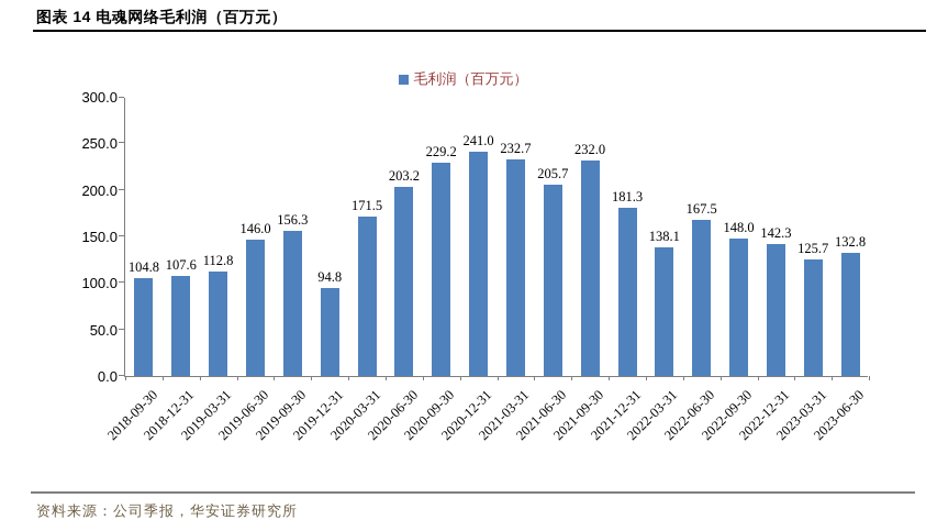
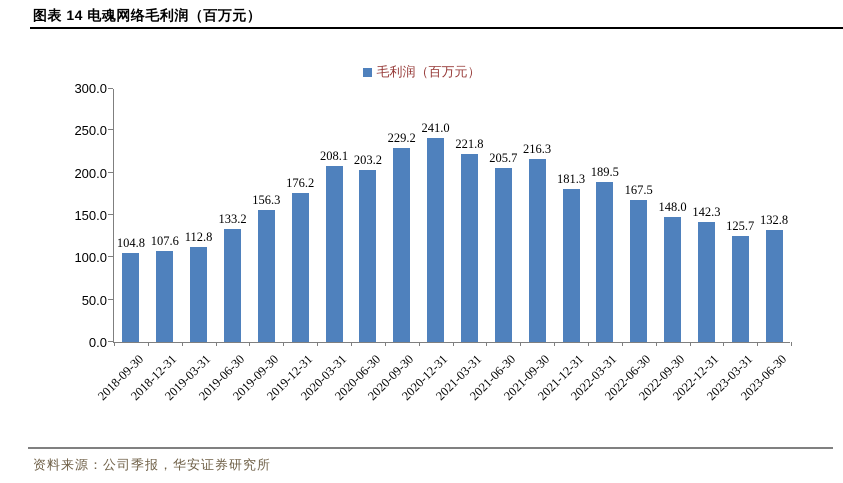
2019-06-30: 146.0 -> 133.2
2019-12-31: 94.8 -> 176.2
2020-03-31: 171.5 -> 208.1
2021-03-31: 232.7 -> 221.8
2021-09-30: 232.0 -> 216.3
2022-03-31: 138.1 -> 189.5
